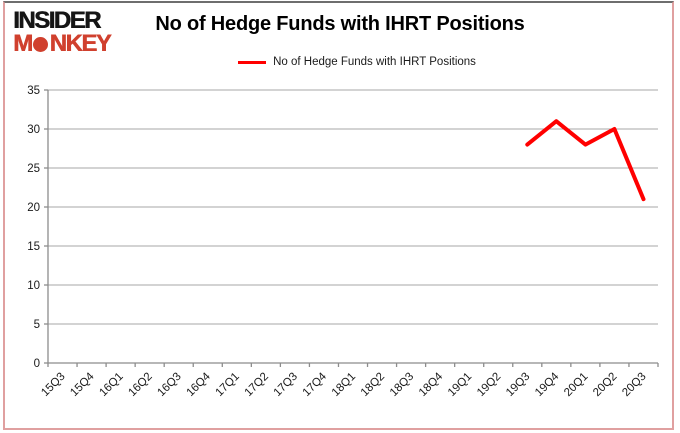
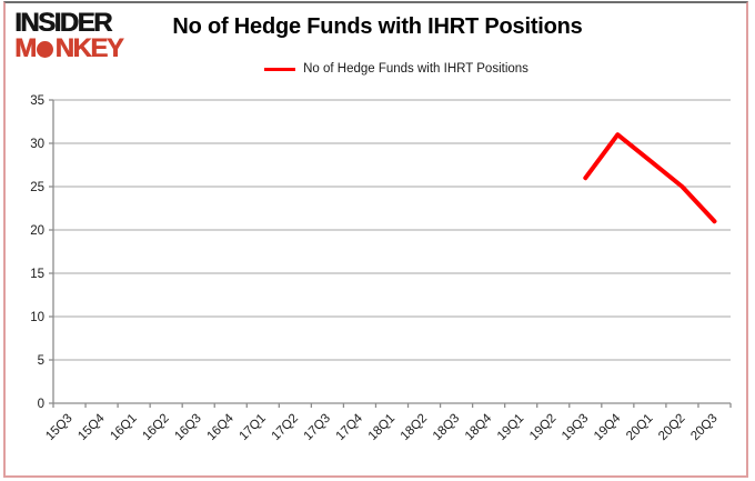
19Q3: 28 -> 26
20Q2: 30 -> 25
